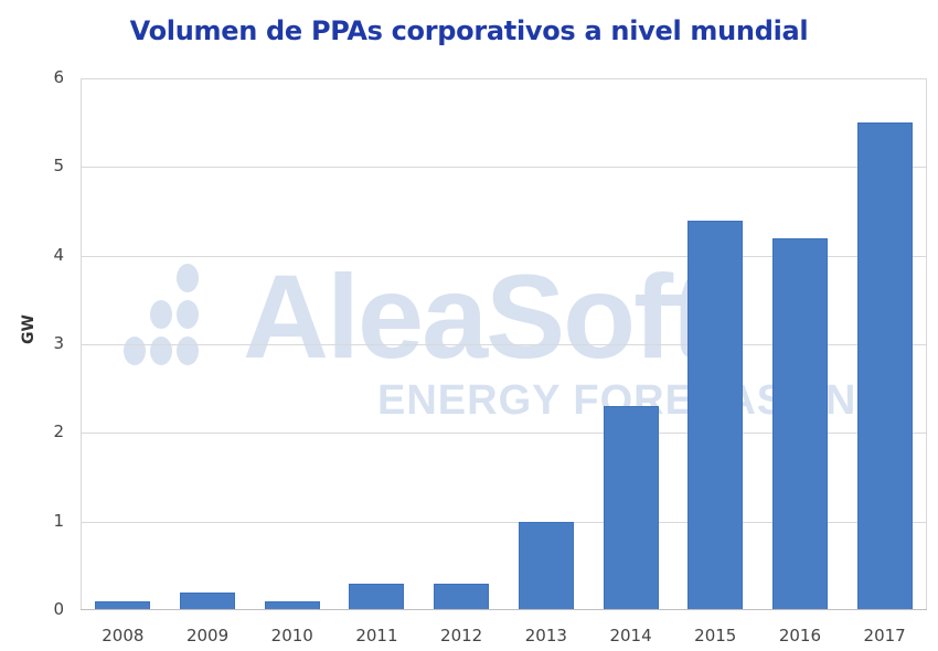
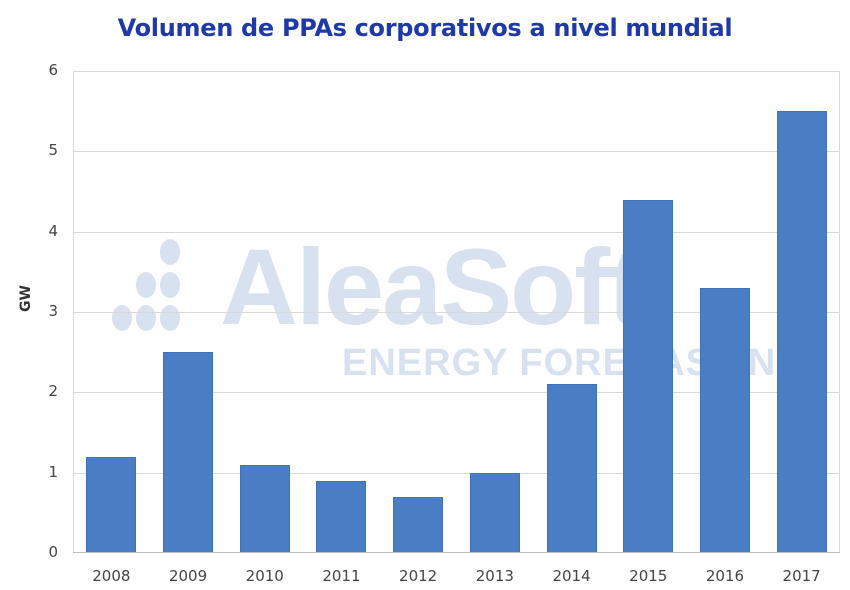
2008: 0.1 -> 1.2
2009: 0.2 -> 2.5
2010: 0.1 -> 1.1
2011: 0.3 -> 0.9
2012: 0.3 -> 0.7
2014: 2.3 -> 2.1
2016: 4.2 -> 3.3
